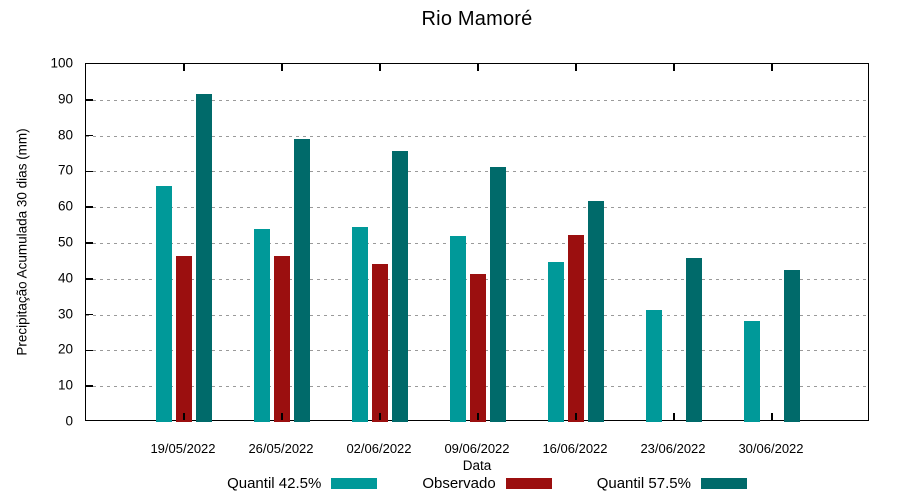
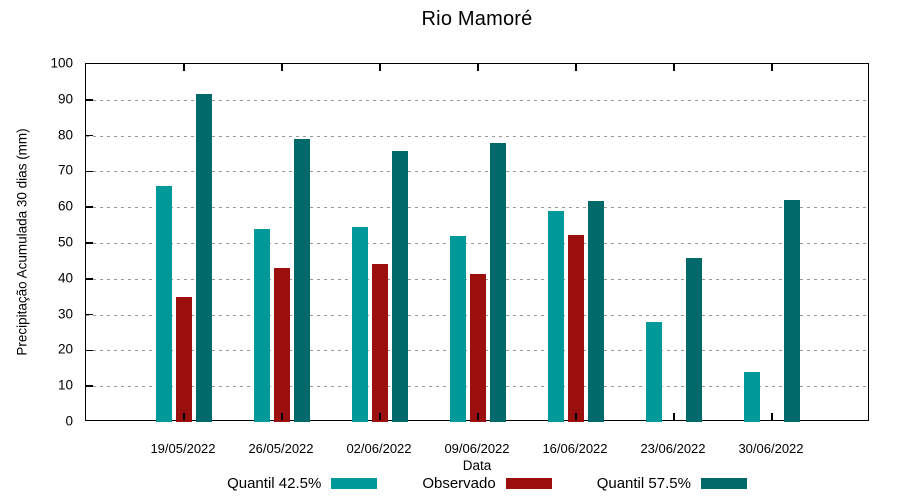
Observado/19/05/2022: 46 -> 35
Observado/26/05/2022: 46 -> 43
Quantil 57.5%/09/06/2022: 71 -> 78
Quantil 42.5%/16/06/2022: 45 -> 59
Quantil 42.5%/23/06/2022: 31 -> 28
Quantil 42.5%/30/06/2022: 28 -> 14
Quantil 57.5%/30/06/2022: 42 -> 62
